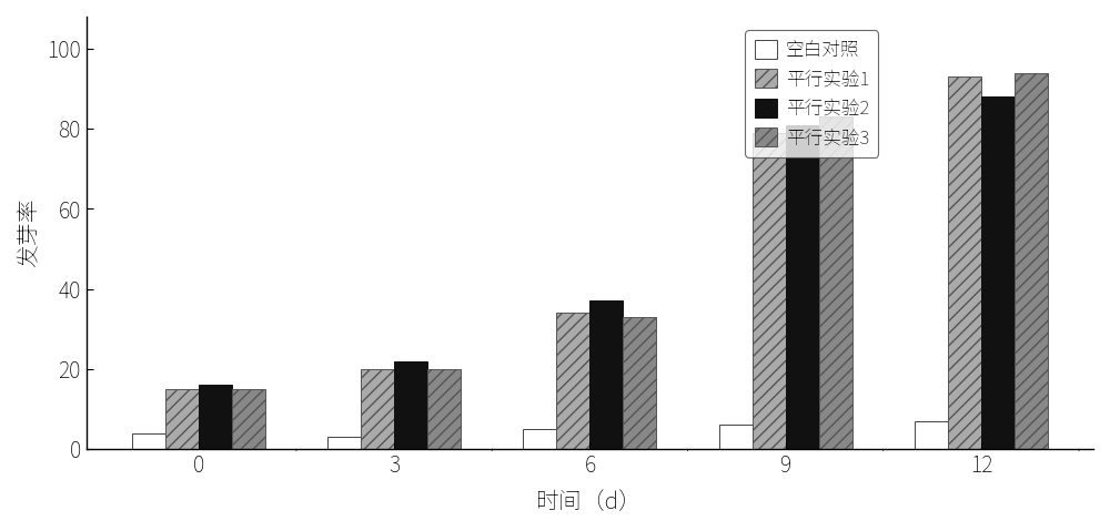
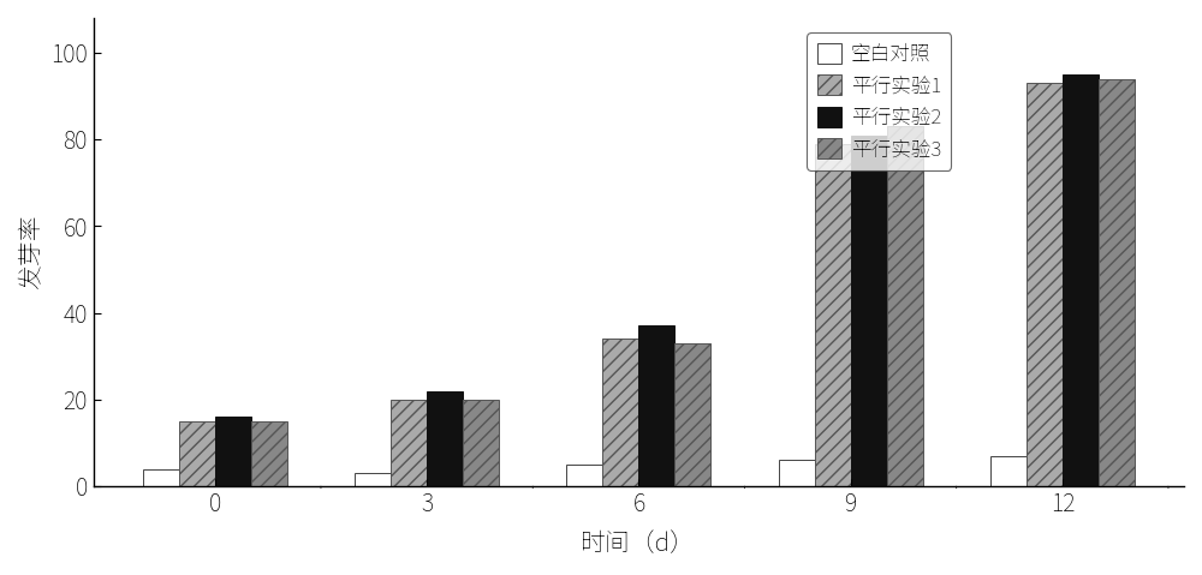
平行实验2/12: 88 -> 95
